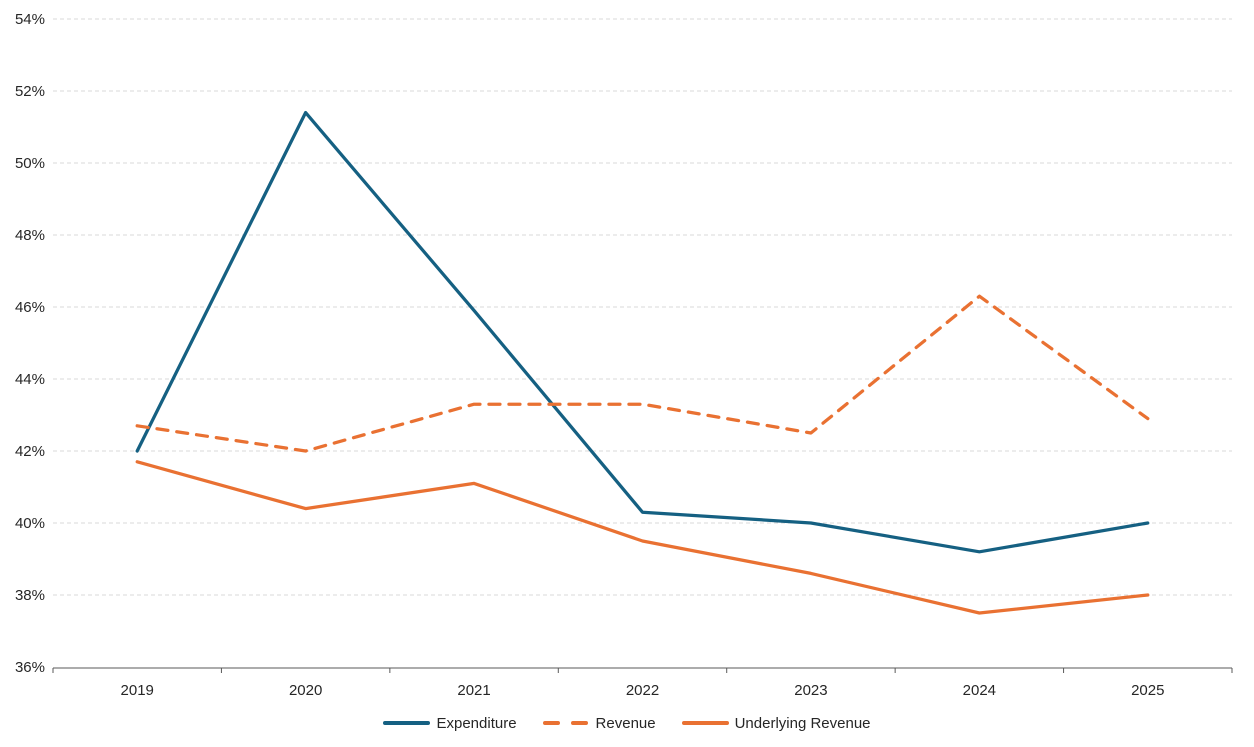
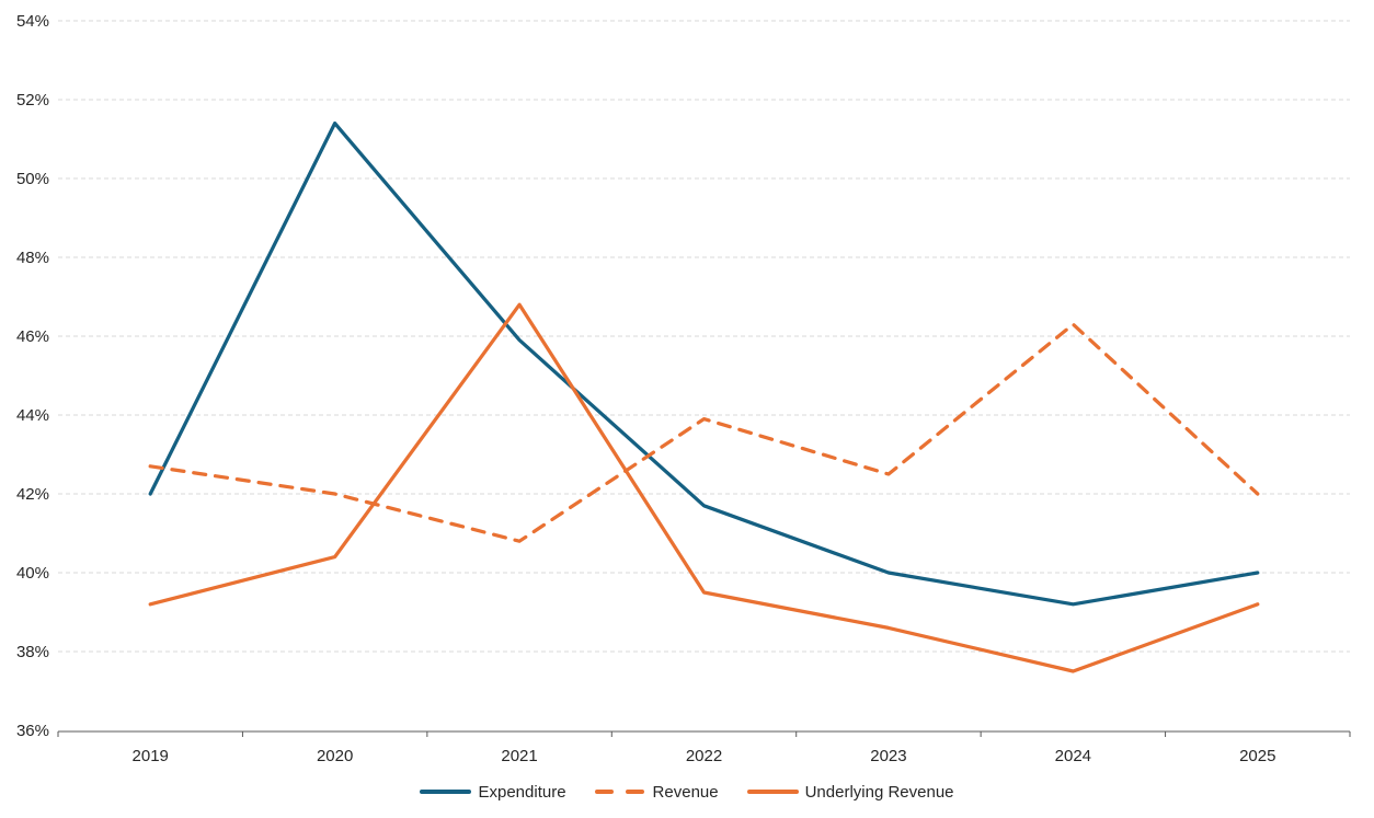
Underlying Revenue/2019: 41.7% -> 39.2%
Revenue/2021: 43.3% -> 40.8%
Underlying Revenue/2021: 41.1% -> 46.8%
Expenditure/2022: 40.3% -> 41.7%
Revenue/2022: 43.3% -> 43.9%
Revenue/2025: 42.9% -> 42.0%
Underlying Revenue/2025: 38.0% -> 39.2%
